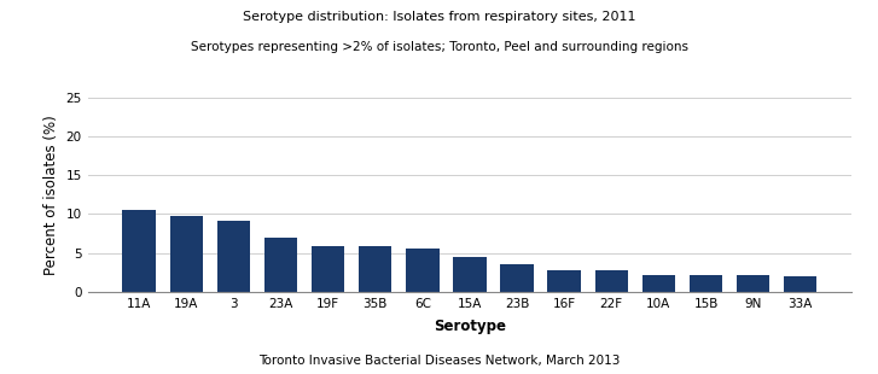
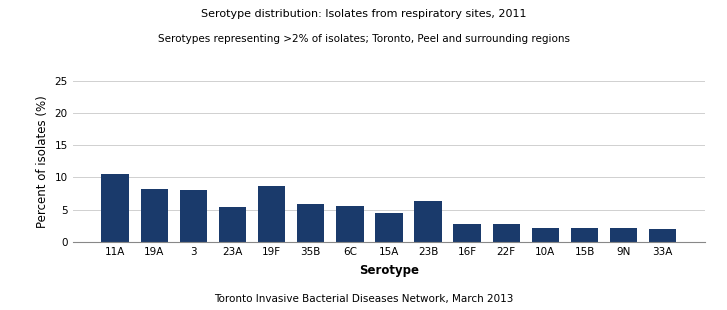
19A: 9.8 -> 8.2
3: 9.1 -> 8.0
23A: 6.9 -> 5.4
19F: 5.8 -> 8.6
23B: 3.6 -> 6.4
